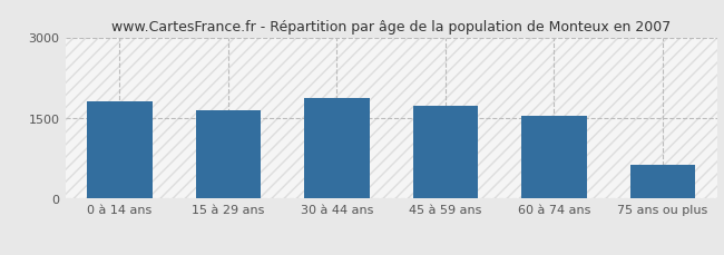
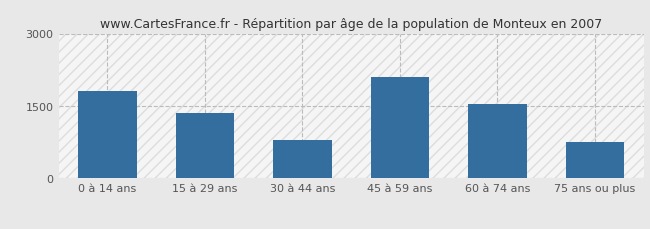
15 à 29 ans: 1640 -> 1350
30 à 44 ans: 1870 -> 800
45 à 59 ans: 1720 -> 2100
75 ans ou plus: 620 -> 750
